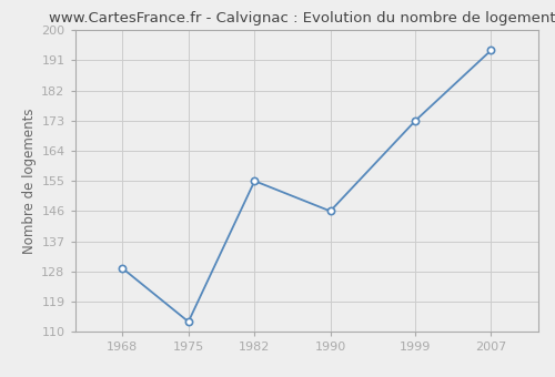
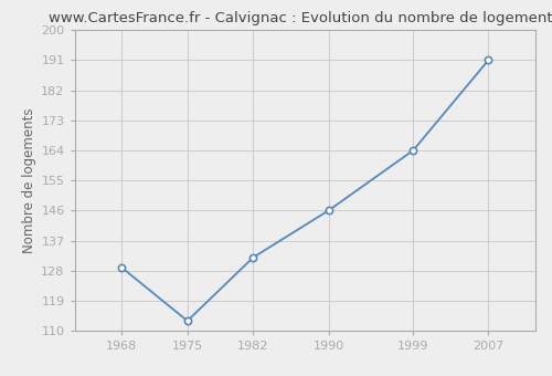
1982: 155 -> 132
1999: 173 -> 164
2007: 194 -> 191
